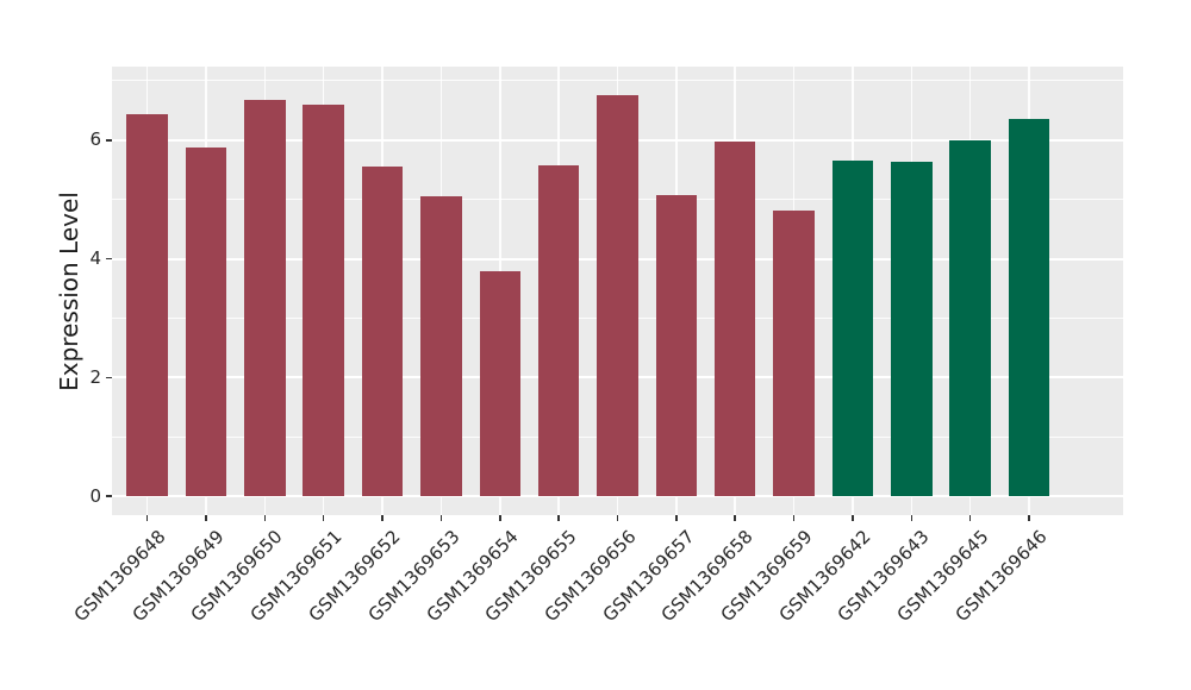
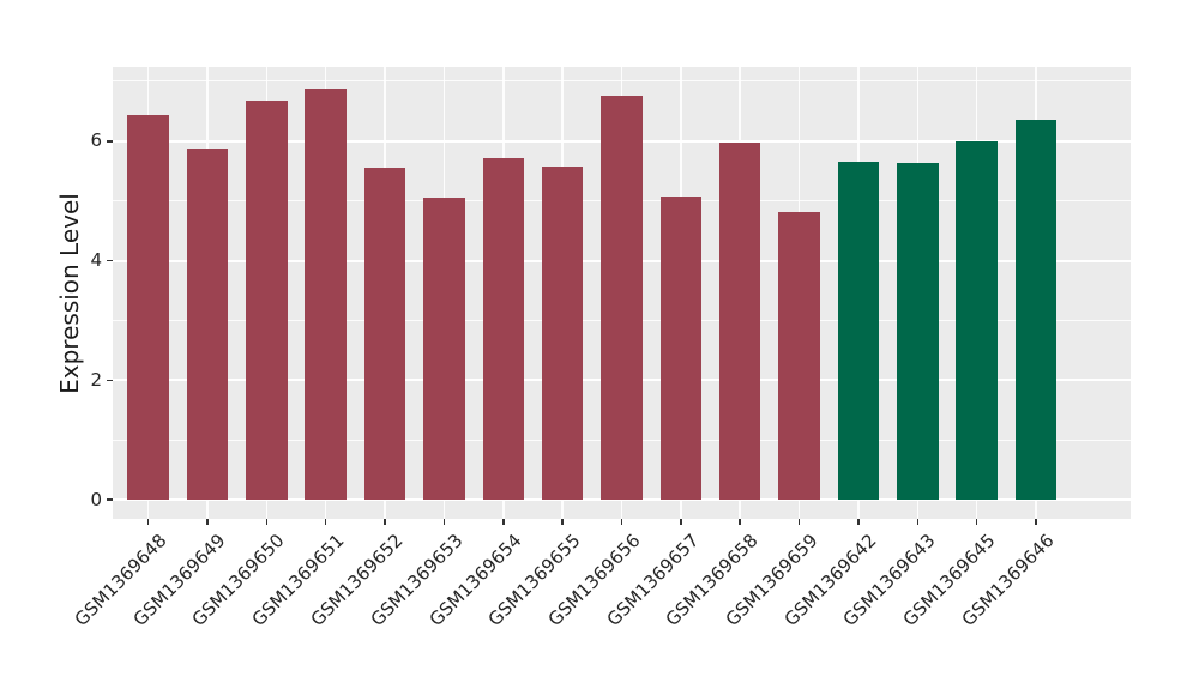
GSM1369651: 6.6 -> 6.9
GSM1369654: 3.8 -> 5.7
